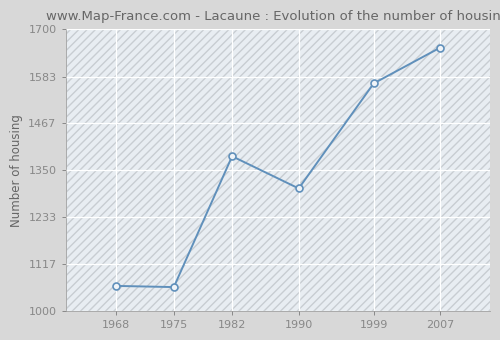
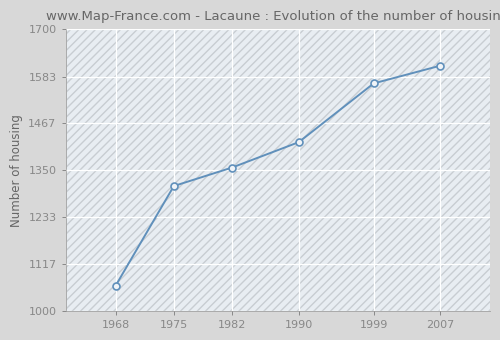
1975: 1060 -> 1311
1982: 1385 -> 1357
1990: 1305 -> 1420
2007: 1655 -> 1610
